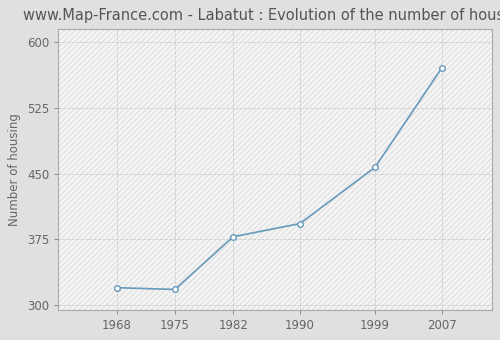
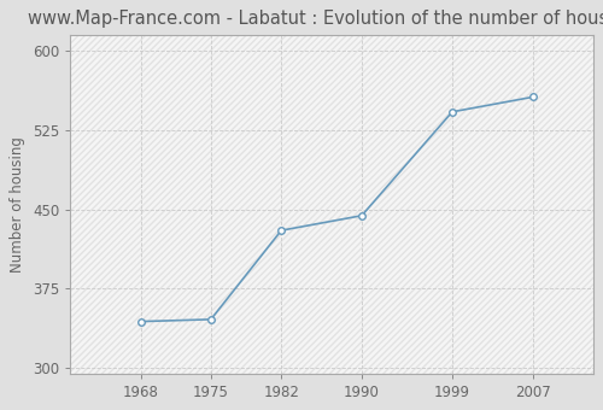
1968: 320 -> 344
1975: 318 -> 346
1982: 378 -> 430
1990: 393 -> 444
1999: 457 -> 542
2007: 570 -> 556
